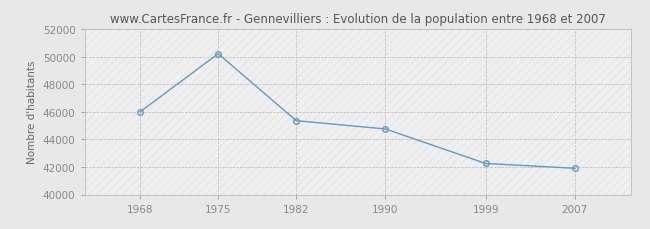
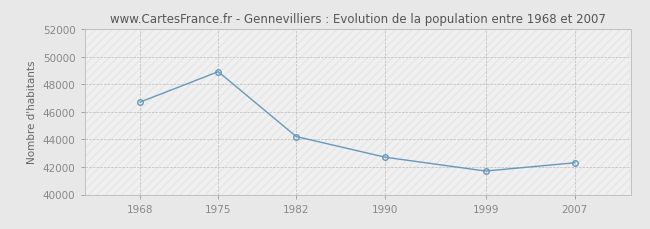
1968: 46000 -> 46700
1975: 50200 -> 48900
1982: 45400 -> 44200
1990: 44800 -> 42700
1999: 42200 -> 41700
2007: 41900 -> 42300
